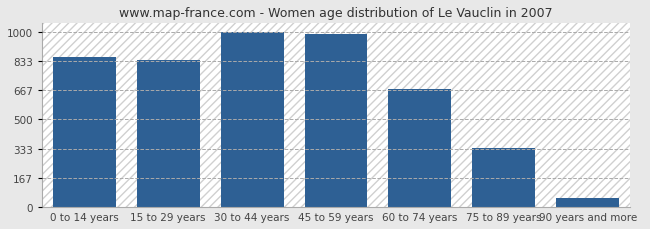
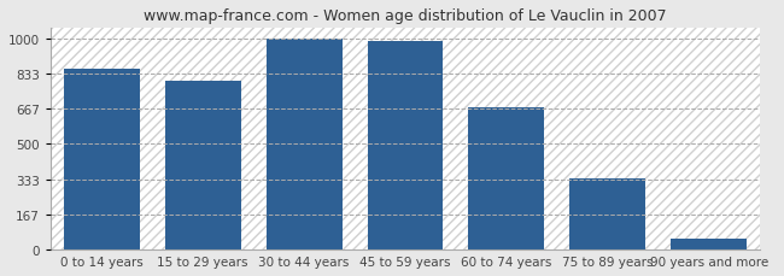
15 to 29 years: 840 -> 800
